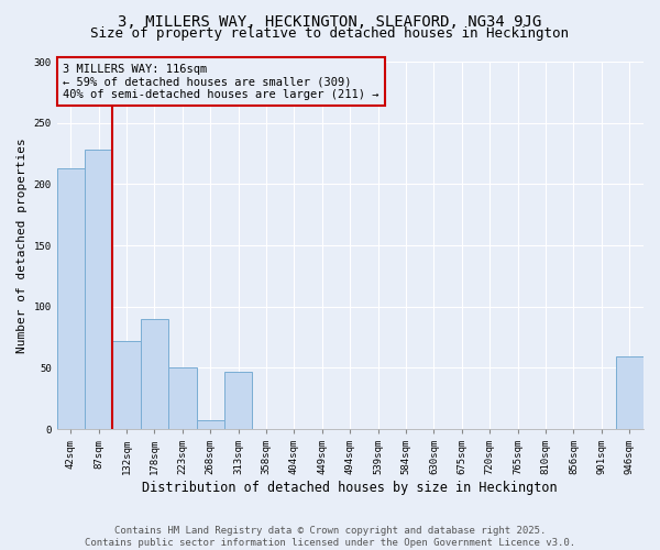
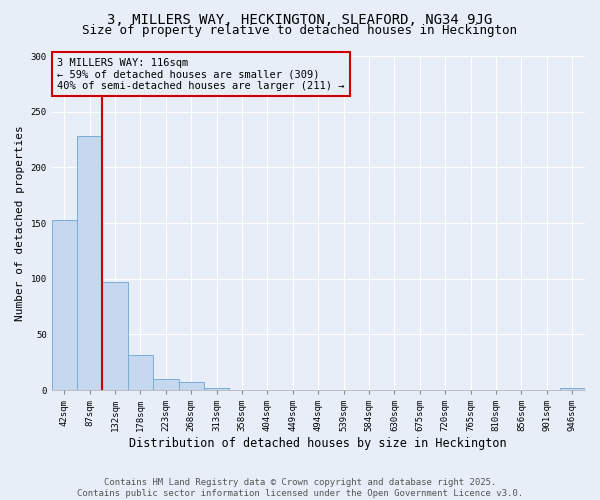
42sqm: 213 -> 153
132sqm: 72 -> 97
178sqm: 90 -> 32
223sqm: 50 -> 10
313sqm: 47 -> 2
946sqm: 59 -> 2
